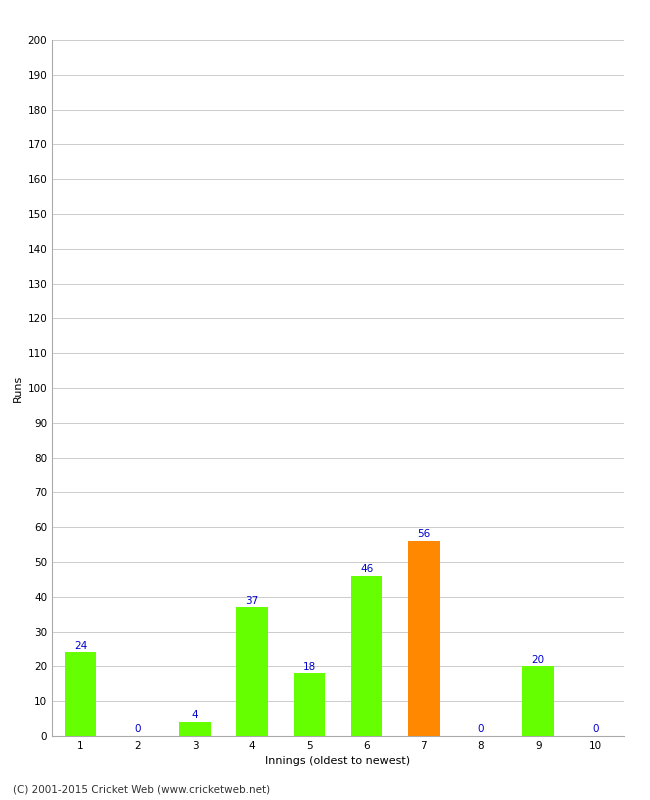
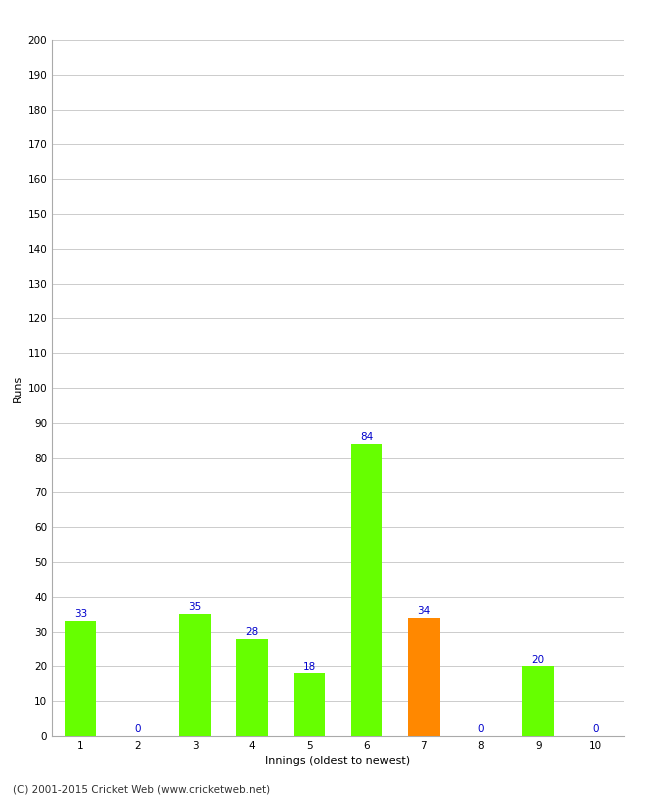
1: 24 -> 33
3: 4 -> 35
4: 37 -> 28
6: 46 -> 84
7: 56 -> 34
